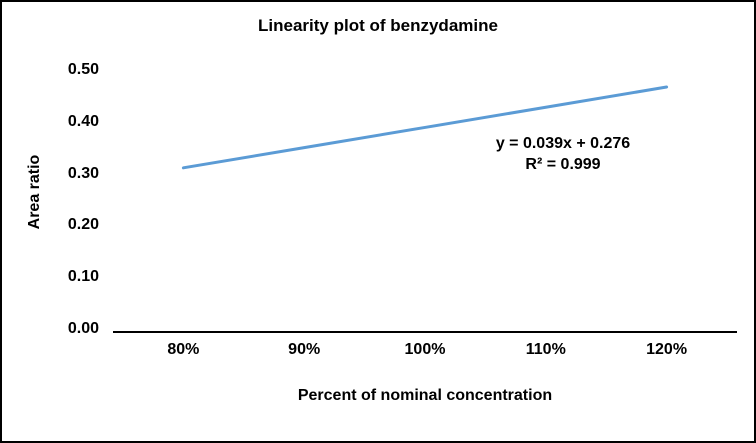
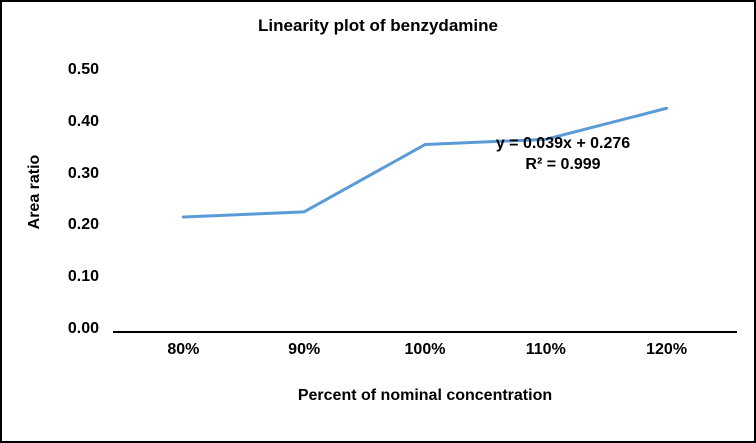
80%: 0.32 -> 0.22
90%: 0.35 -> 0.23
100%: 0.39 -> 0.36
110%: 0.43 -> 0.37
120%: 0.47 -> 0.43
